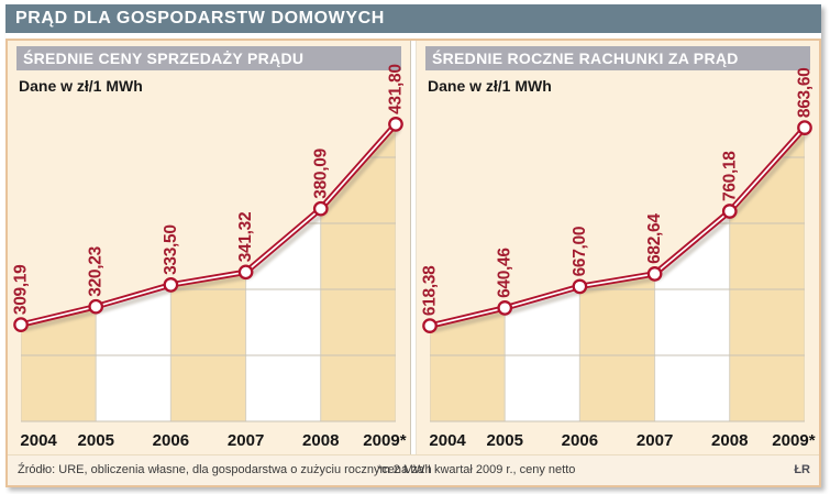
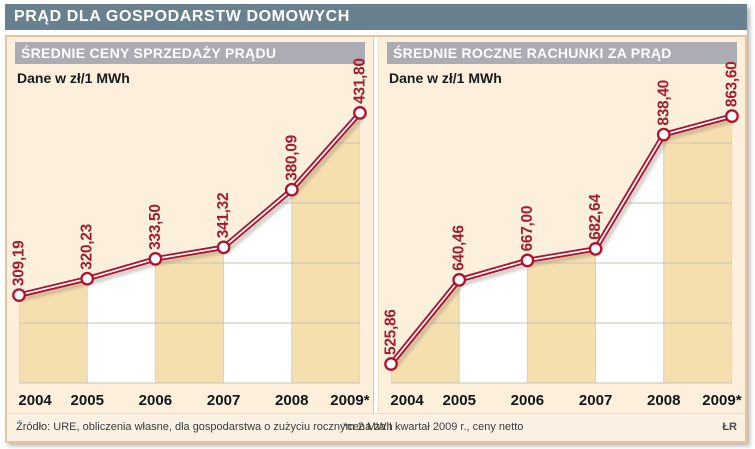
ŚREDNIE ROCZNE RACHUNKI ZA PRĄD/2004: 618,38 -> 525,86
ŚREDNIE ROCZNE RACHUNKI ZA PRĄD/2008: 760,18 -> 838,40
